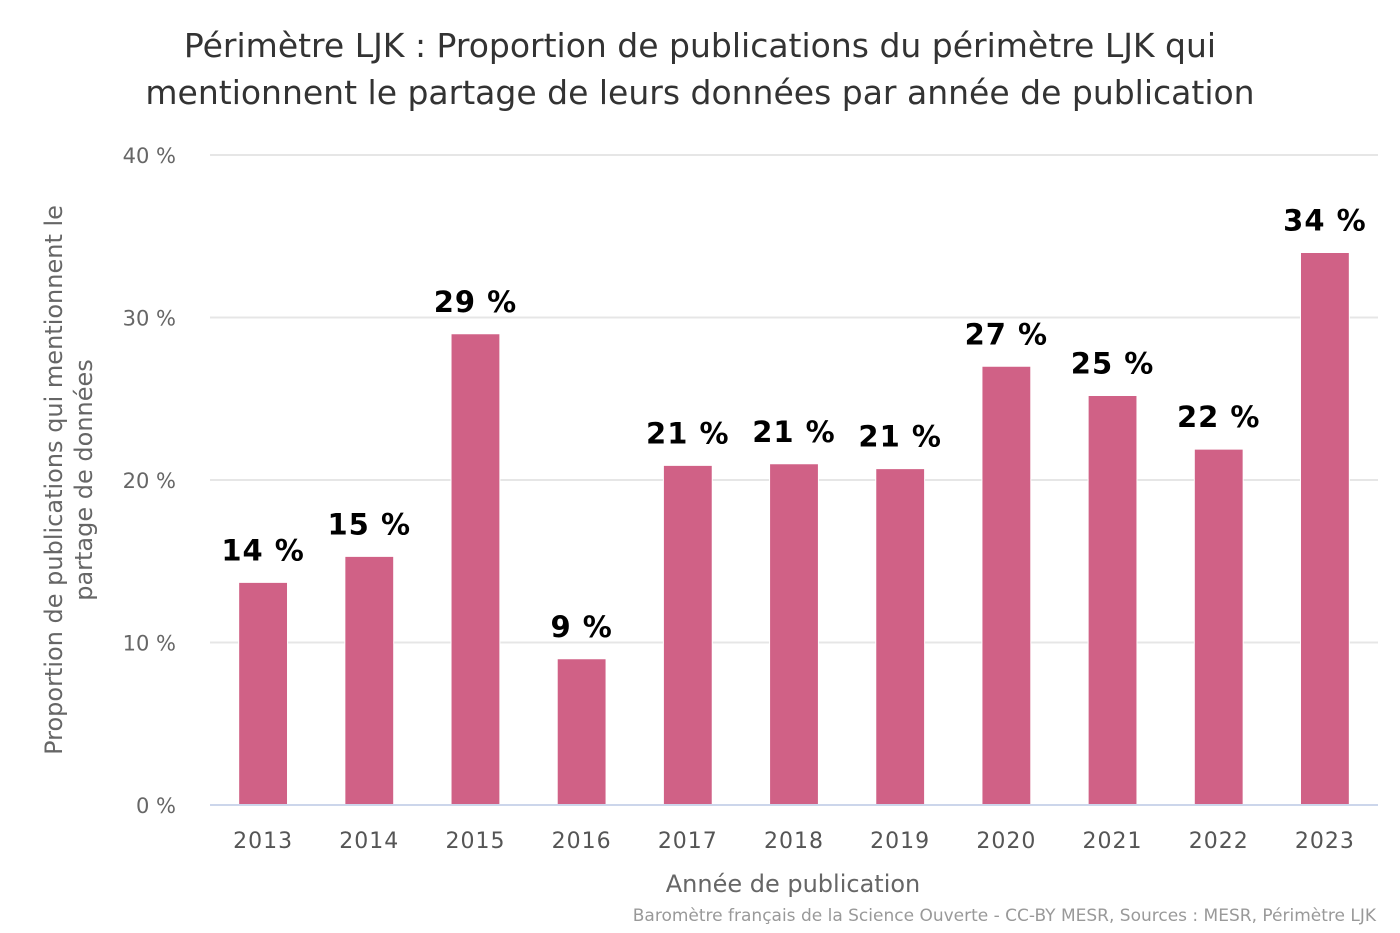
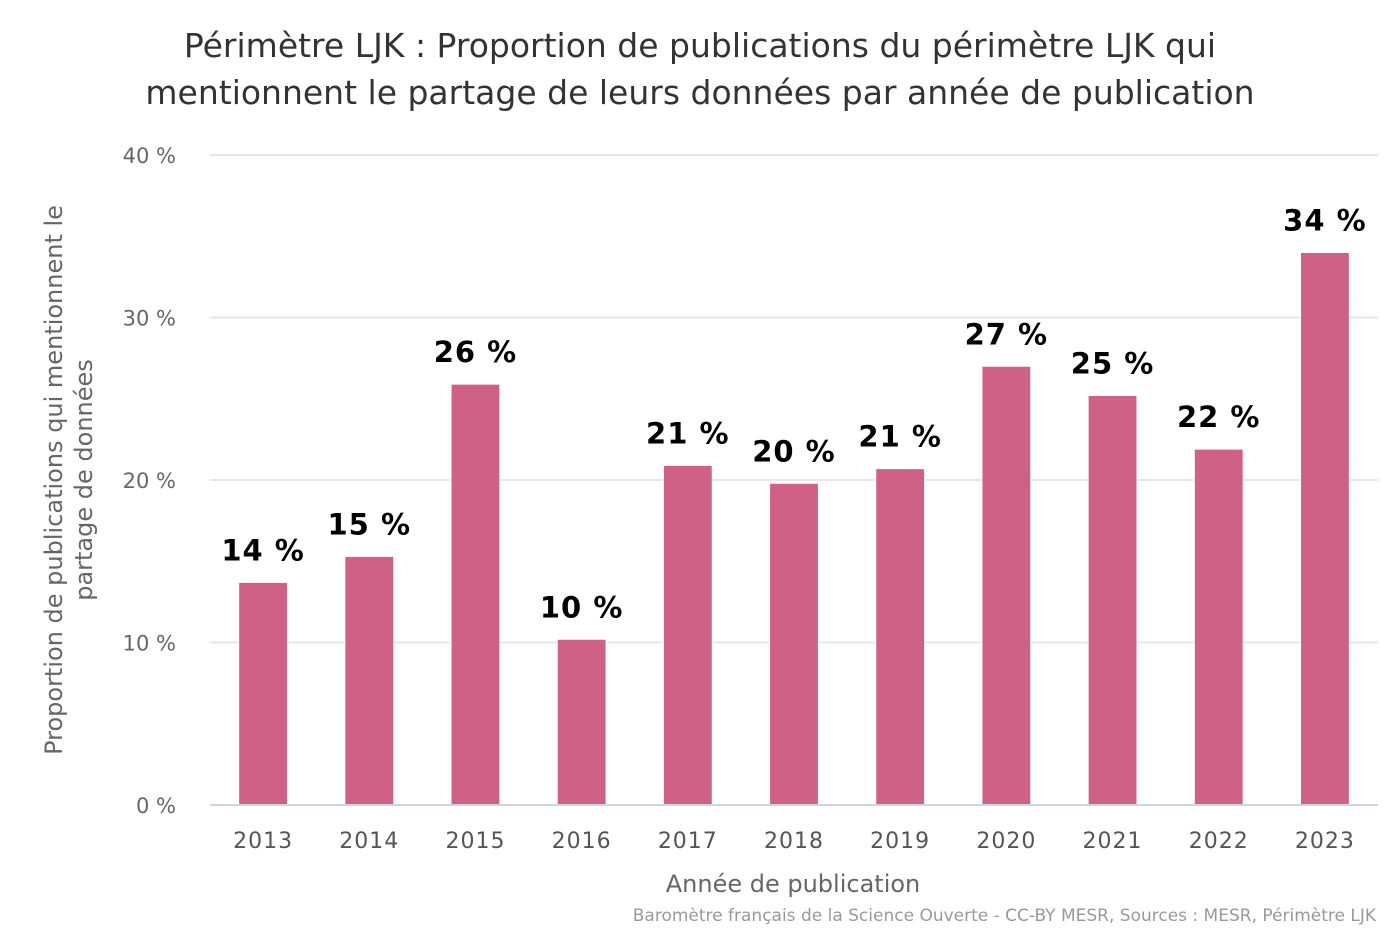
2015: 29 -> 26
2016: 9 -> 10
2018: 21 -> 20
